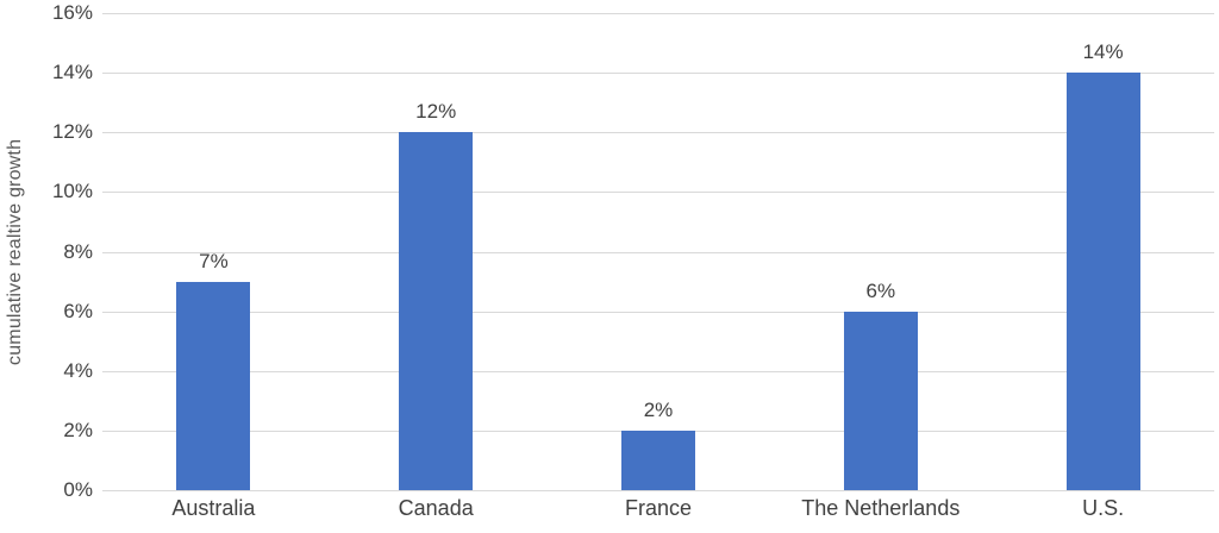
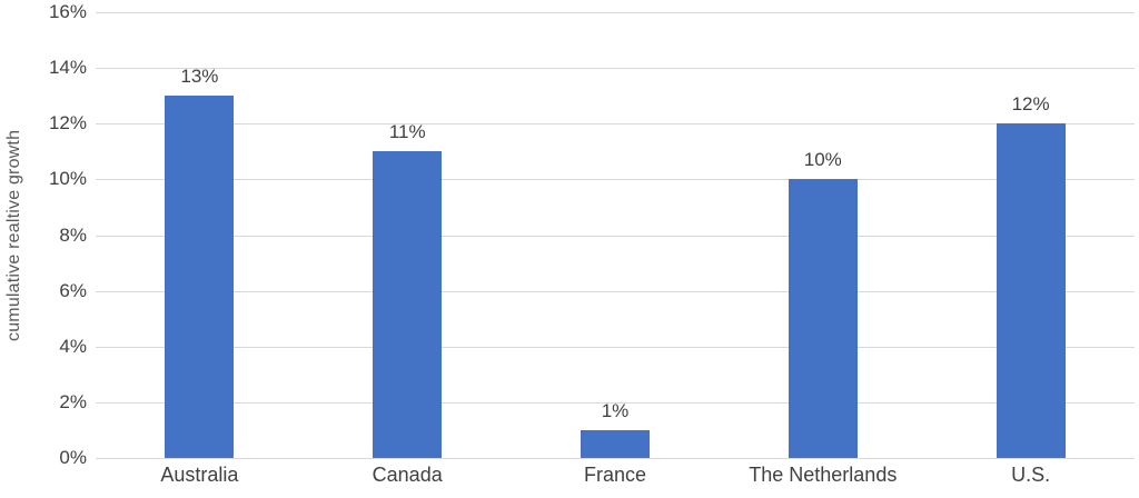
Australia: 7% -> 13%
Canada: 12% -> 11%
France: 2% -> 1%
The Netherlands: 6% -> 10%
U.S.: 14% -> 12%
